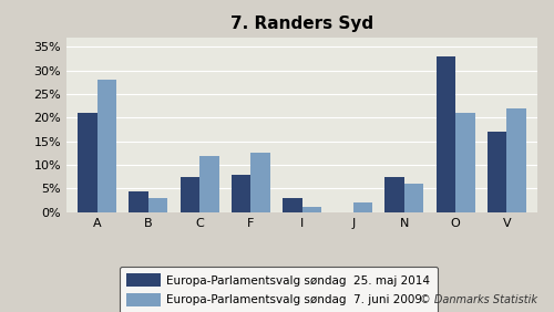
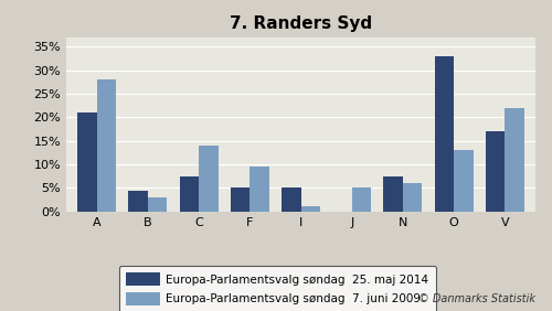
Europa-Parlamentsvalg søndag 7. juni 2009/C: 12.0% -> 14.0%
Europa-Parlamentsvalg søndag 25. maj 2014/F: 8.0% -> 5.0%
Europa-Parlamentsvalg søndag 7. juni 2009/F: 12.5% -> 9.5%
Europa-Parlamentsvalg søndag 25. maj 2014/I: 3.0% -> 5.0%
Europa-Parlamentsvalg søndag 7. juni 2009/J: 2.0% -> 5.0%
Europa-Parlamentsvalg søndag 7. juni 2009/O: 21.0% -> 13.0%
